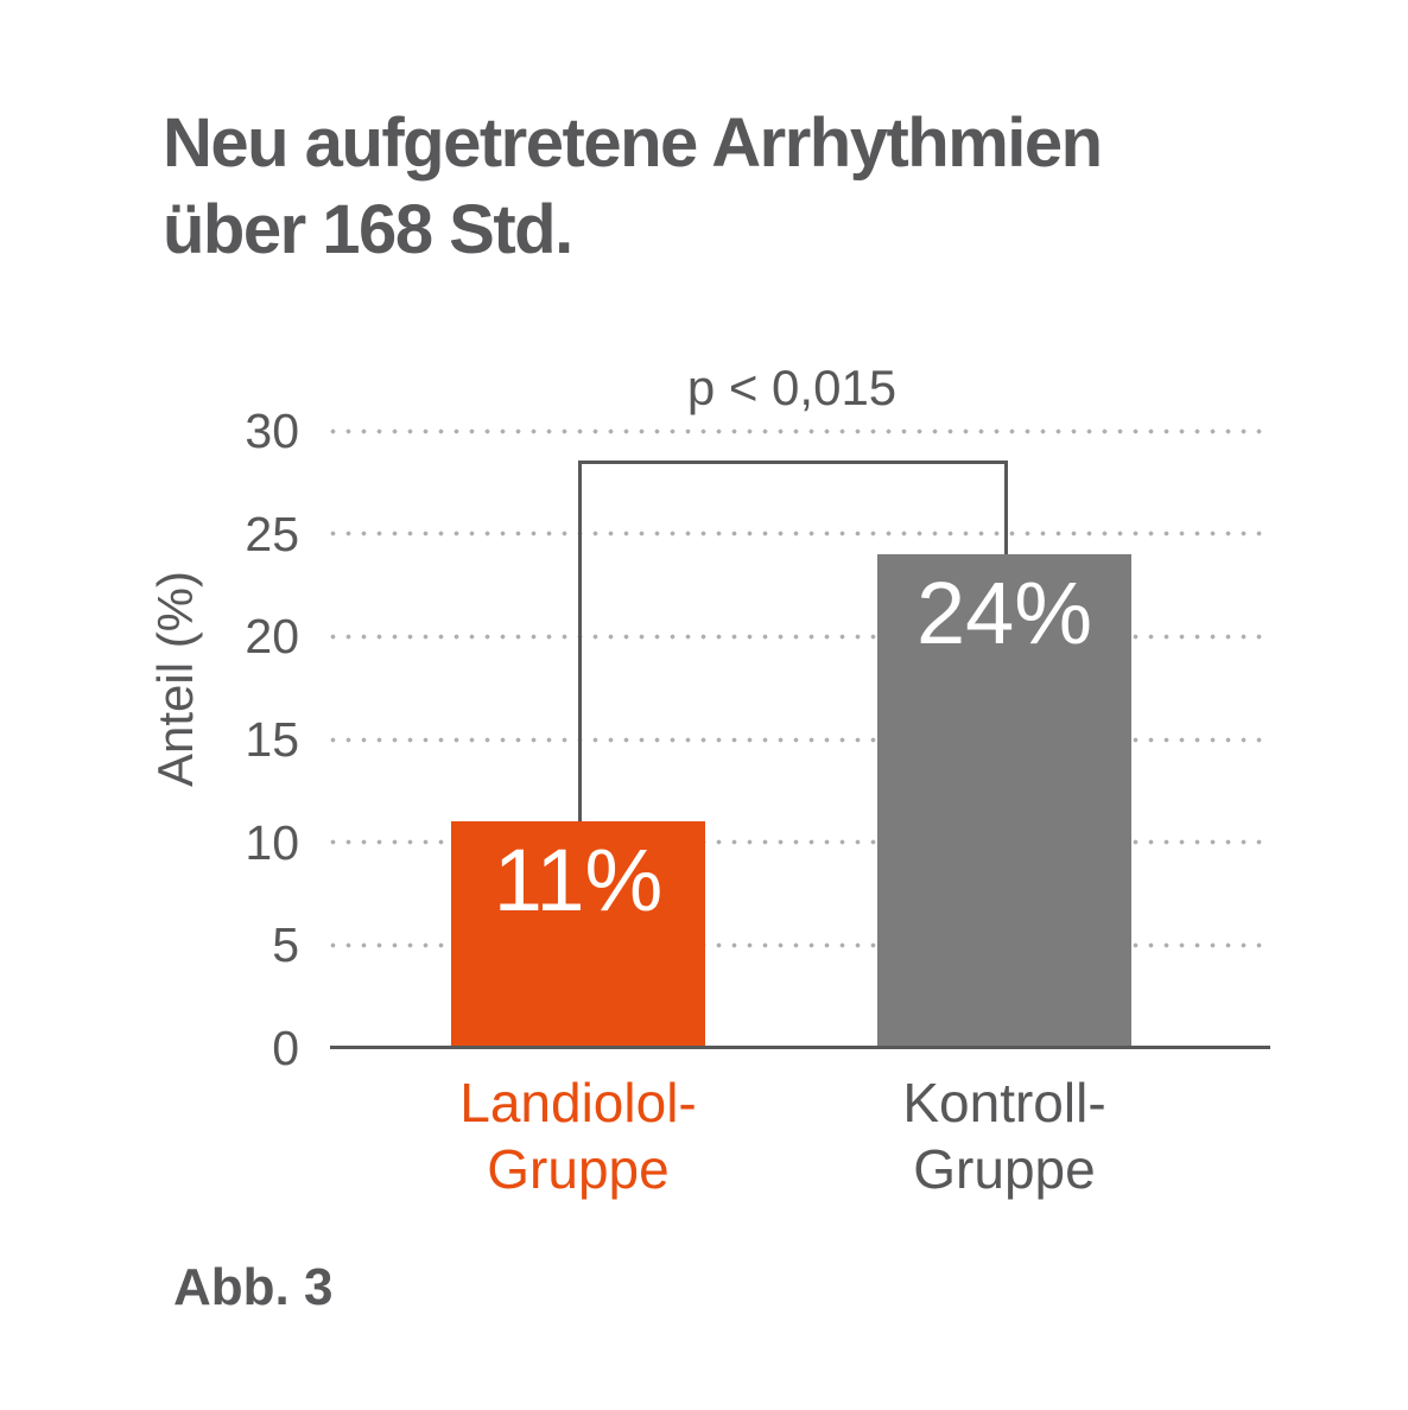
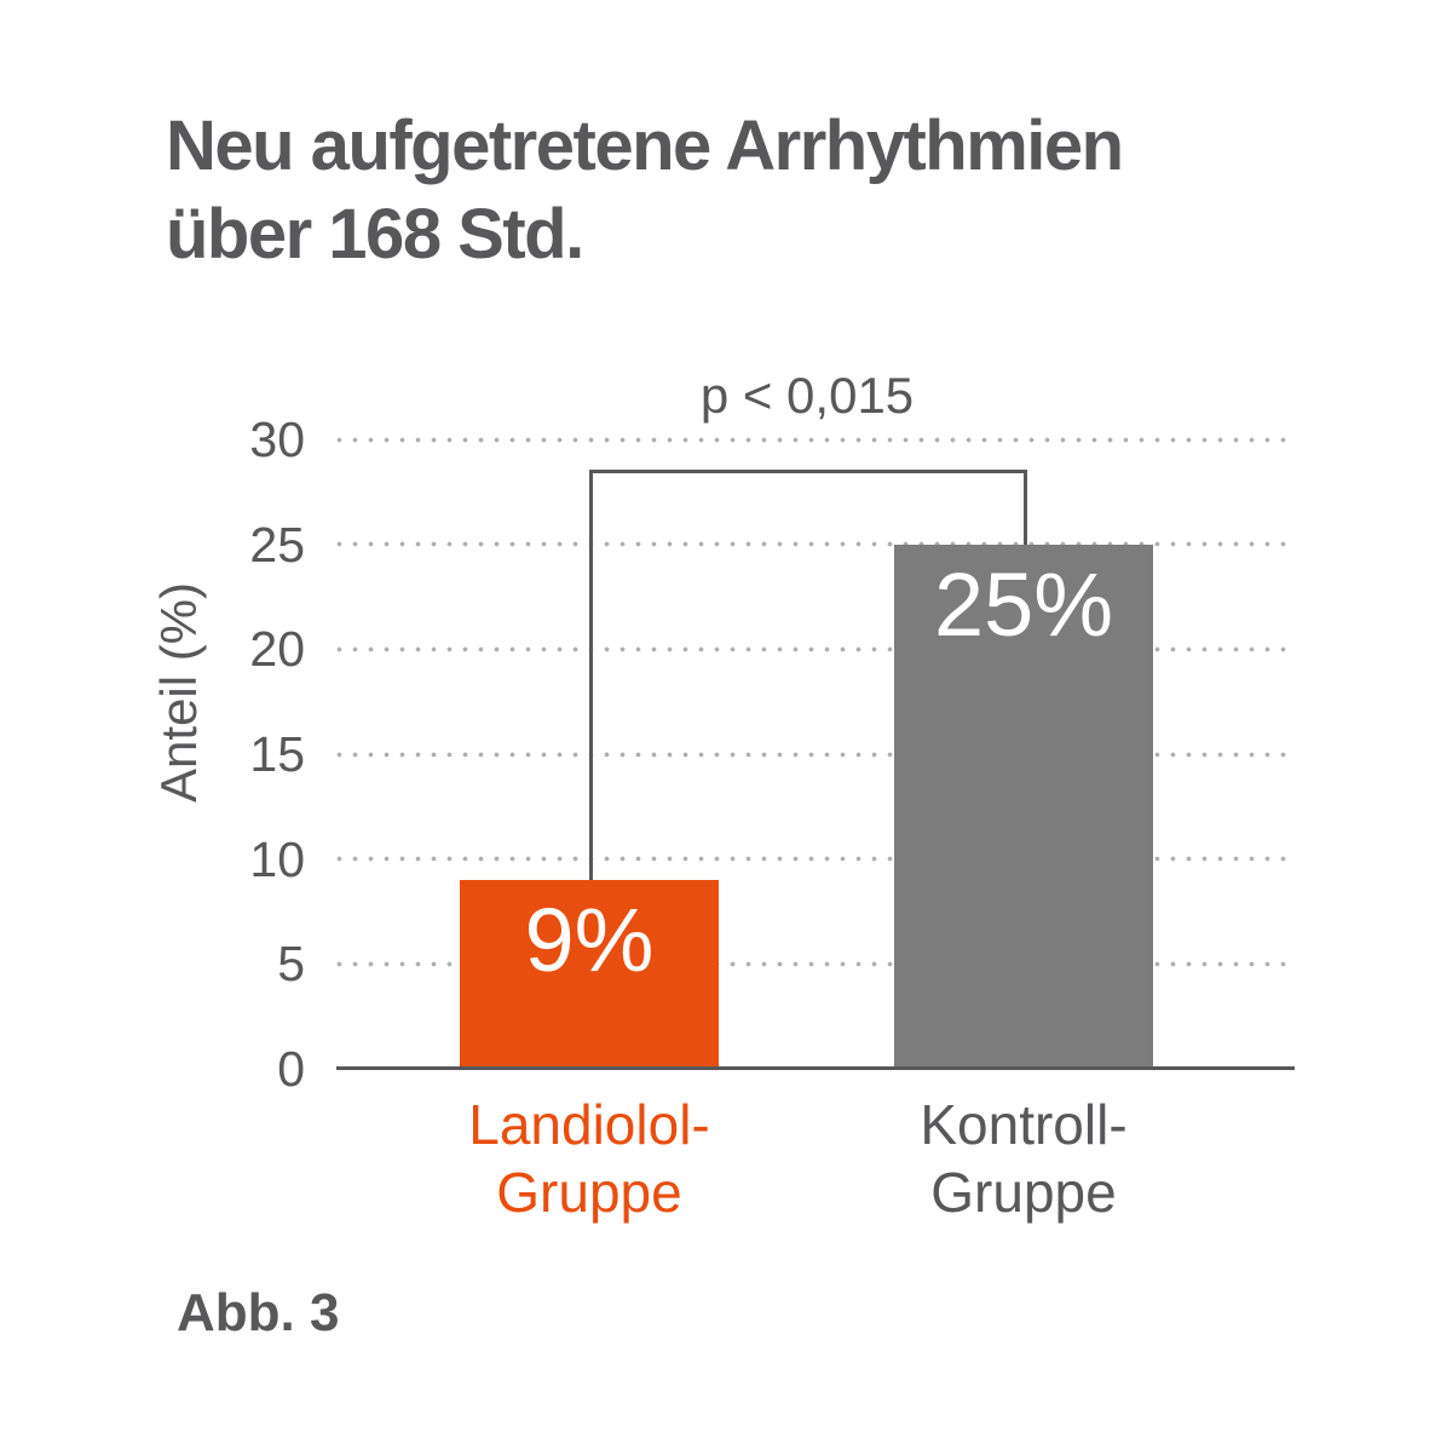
Landiolol-Gruppe: 11% -> 9%
Kontroll-Gruppe: 24% -> 25%
